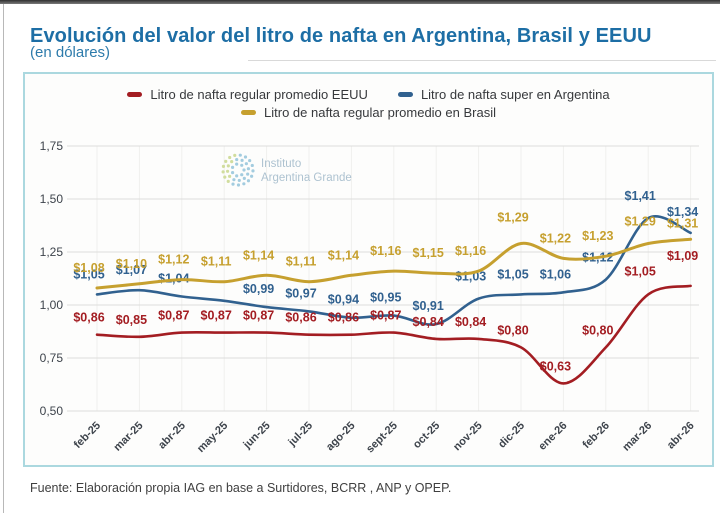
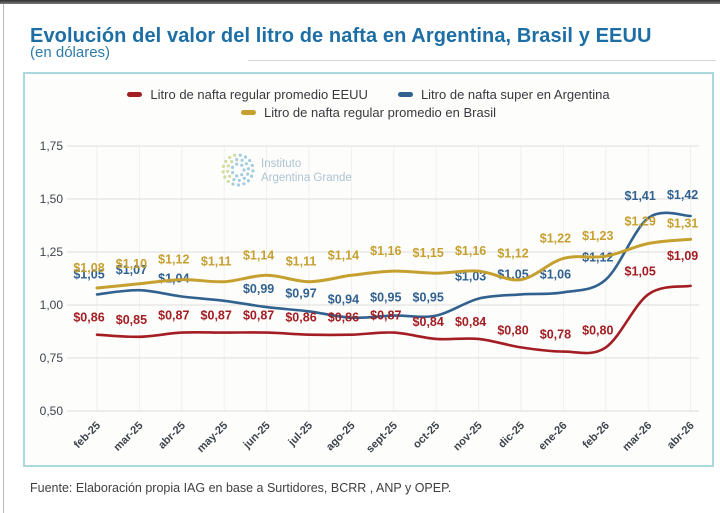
Litro de nafta super en Argentina/oct-25: $0,91 -> $0,95
Litro de nafta regular promedio en Brasil/dic-25: $1,29 -> $1,12
Litro de nafta regular promedio EEUU/ene-26: $0,63 -> $0,78
Litro de nafta super en Argentina/abr-26: $1,34 -> $1,42
